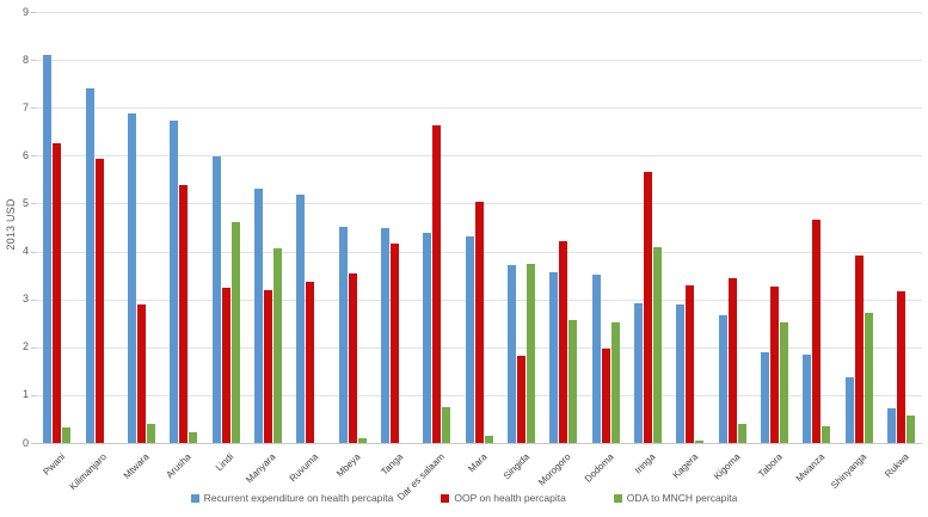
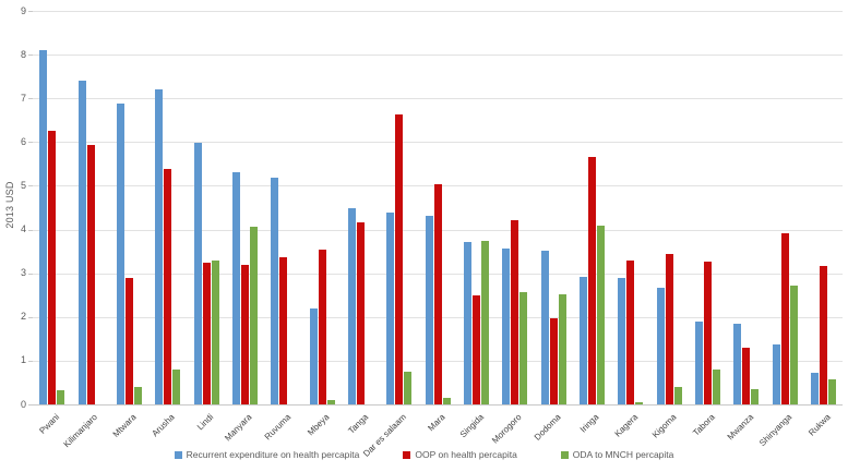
Recurrent expenditure on health percapita/Arusha: 6.7 -> 7.2
ODA to MNCH percapita/Arusha: 0.2 -> 0.8
ODA to MNCH percapita/Lindi: 4.6 -> 3.3
Recurrent expenditure on health percapita/Mbeya: 4.5 -> 2.2
OOP on health percapita/Singida: 1.8 -> 2.5
ODA to MNCH percapita/Tabora: 2.5 -> 0.8
OOP on health percapita/Mwanza: 4.7 -> 1.3
